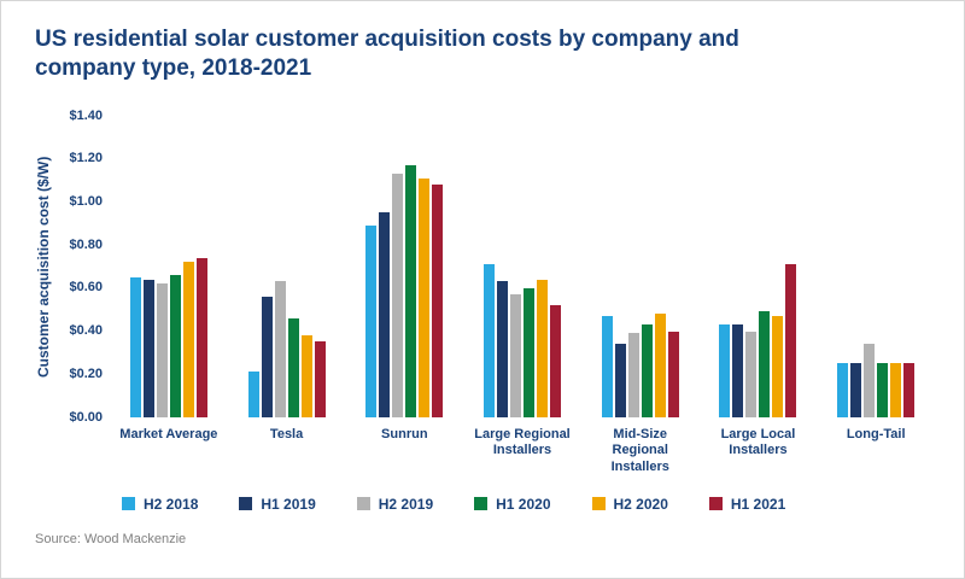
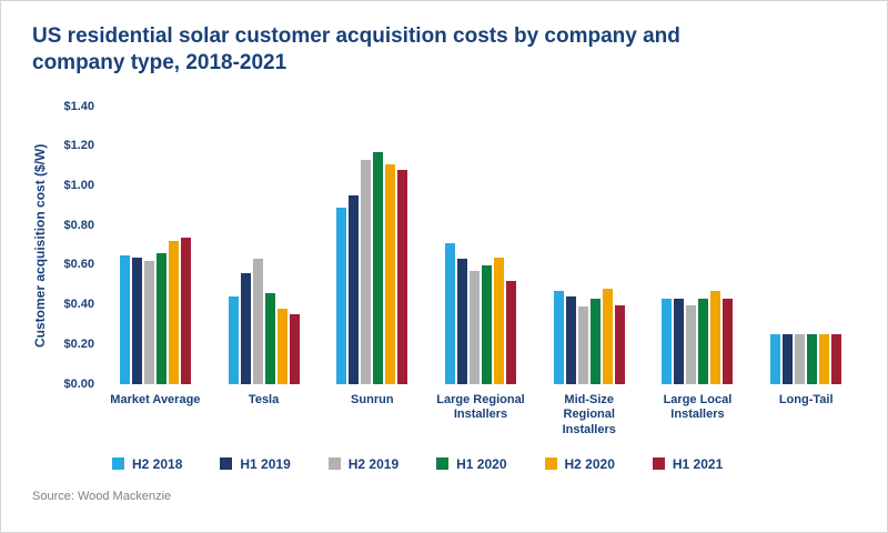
H2 2018/Tesla: $0.21 -> $0.44
H1 2019/Mid-Size Regional Installers: $0.34 -> $0.44
H1 2020/Large Local Installers: $0.49 -> $0.43
H1 2021/Large Local Installers: $0.71 -> $0.43
H2 2019/Long-Tail: $0.34 -> $0.25
